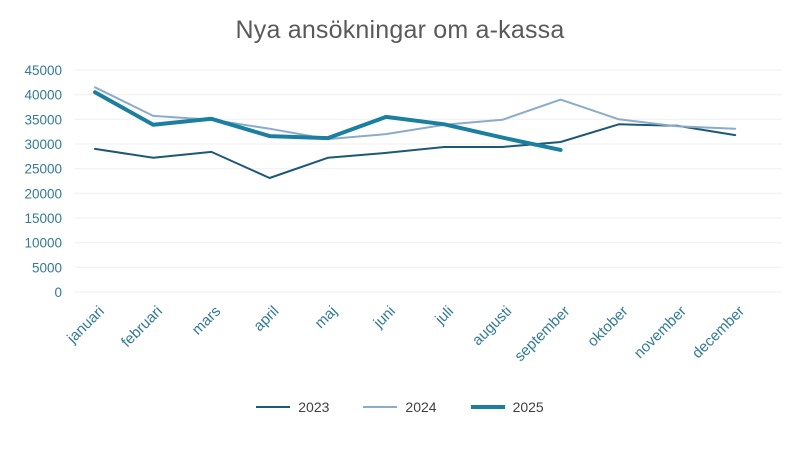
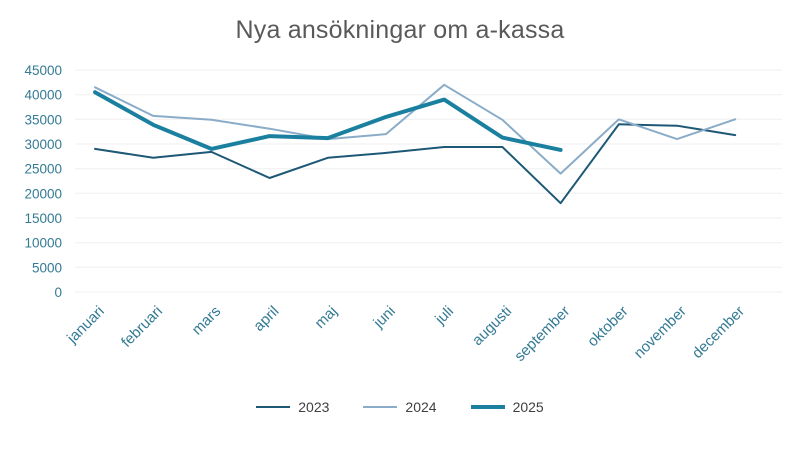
2025/mars: 35000 -> 29000
2024/juli: 34000 -> 42000
2025/juli: 34000 -> 39000
2023/september: 30000 -> 18000
2024/september: 39000 -> 24000
2024/november: 34000 -> 31000
2024/december: 33000 -> 35000
